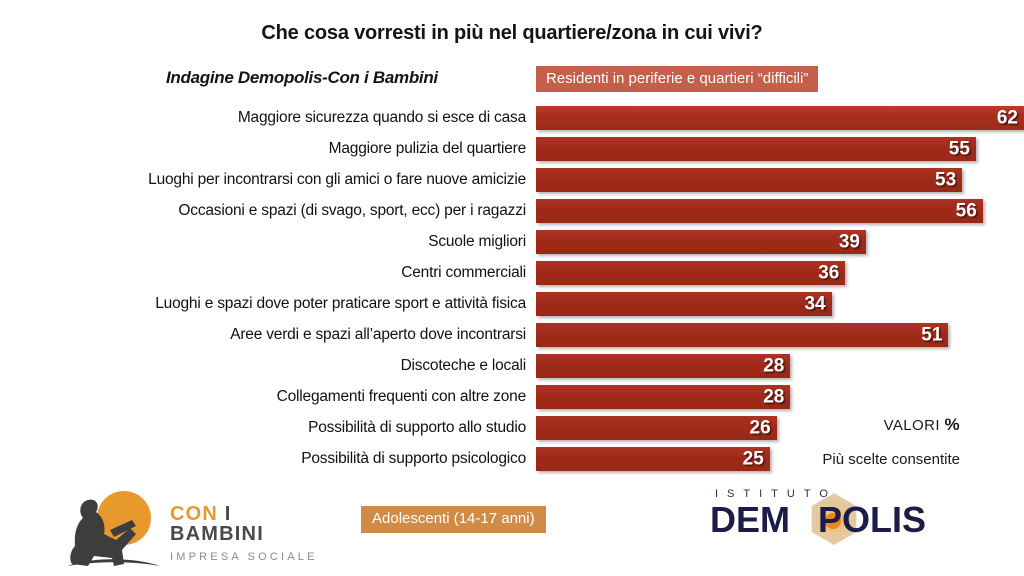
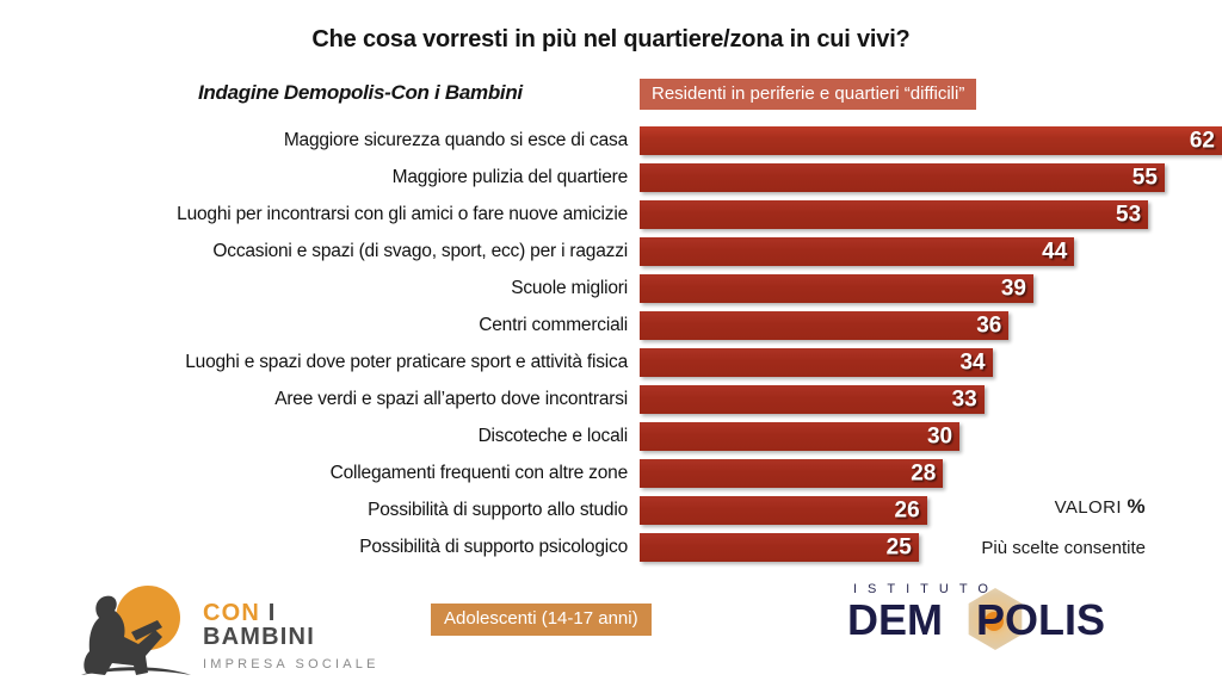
Occasioni e spazi (di svago, sport, ecc) per i ragazzi: 56 -> 44
Aree verdi e spazi all’aperto dove incontrarsi: 51 -> 33
Discoteche e locali: 28 -> 30
